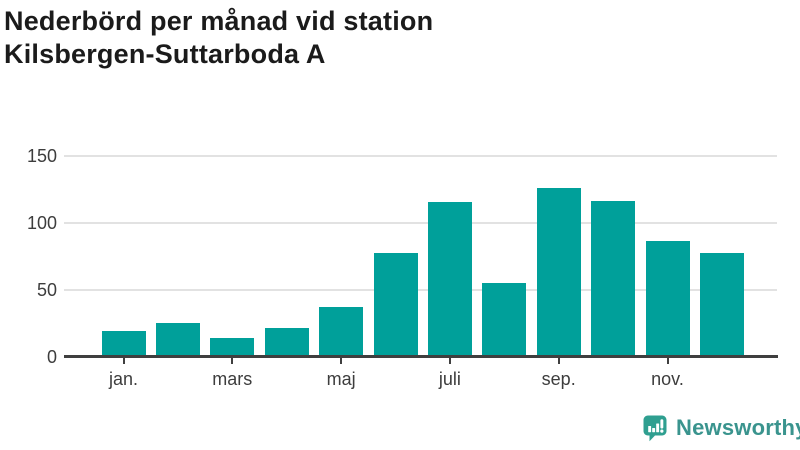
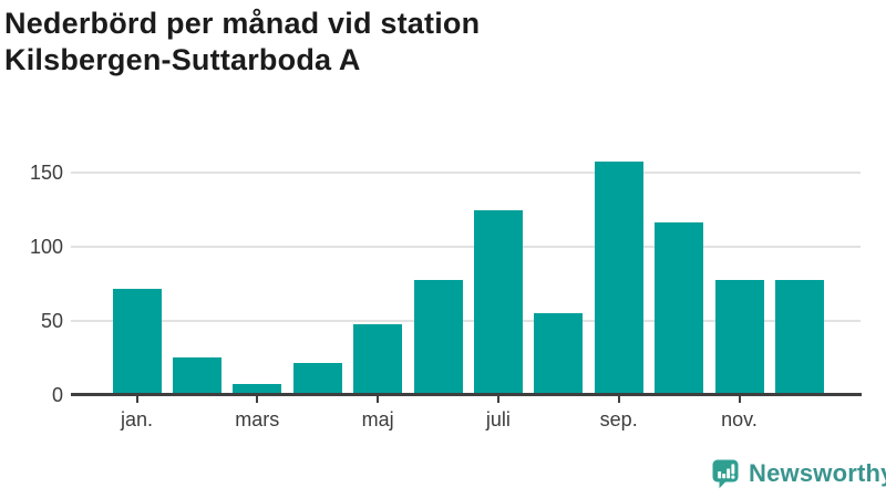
jan.: 18 -> 70
mars: 13 -> 6
maj: 36 -> 46
juli: 114 -> 123
sep.: 125 -> 156
nov.: 85 -> 76
